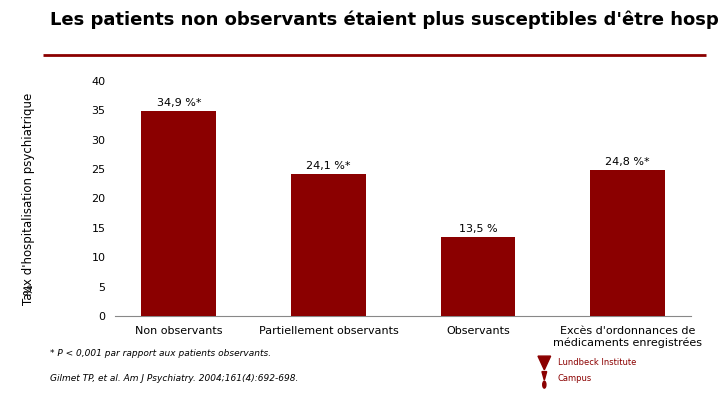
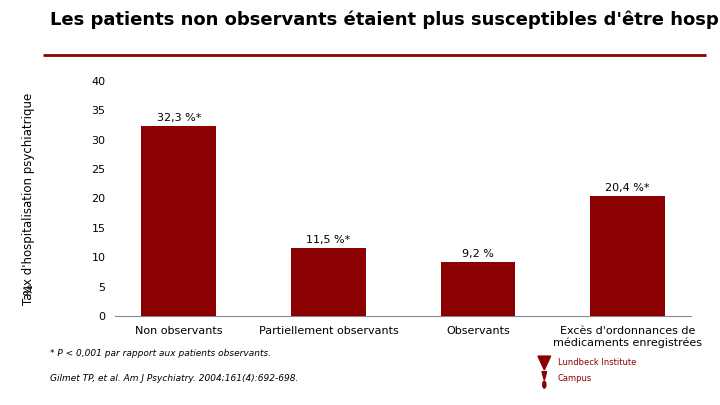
Non observants: 34,9 -> 32,3
Partiellement observants: 24,1 -> 11,5
Observants: 13,5 -> 9,2
Excès d'ordonnances de médicaments enregistrées: 24,8 -> 20,4
